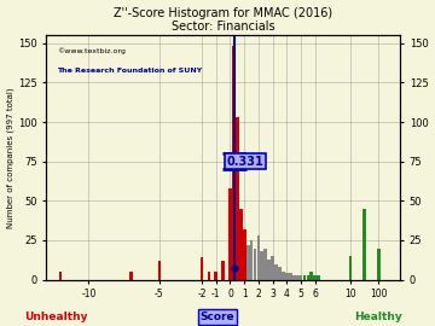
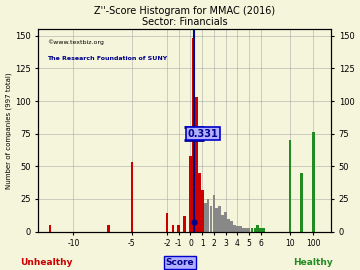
-5: 12 -> 53
10: 15 -> 70
100: 20 -> 76
